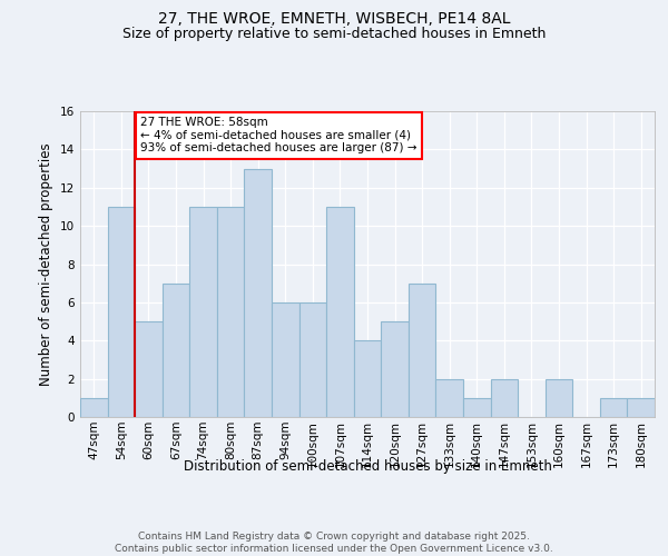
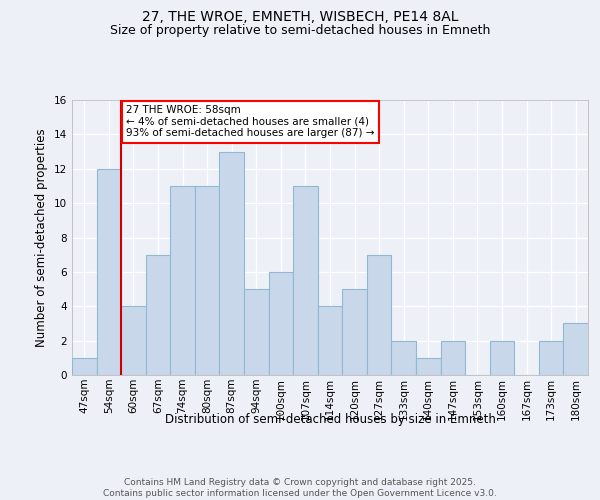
54sqm: 11 -> 12
60sqm: 5 -> 4
94sqm: 6 -> 5
173sqm: 1 -> 2
180sqm: 1 -> 3
